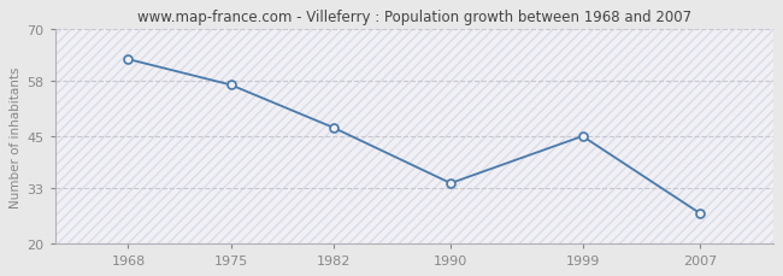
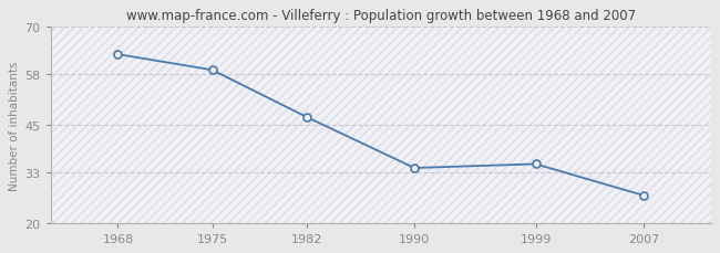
1975: 57 -> 59
1999: 45 -> 35
